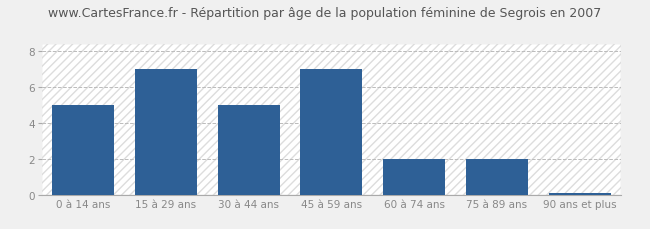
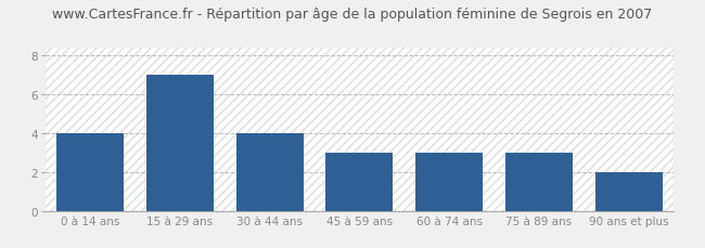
0 à 14 ans: 5.0 -> 4.0
30 à 44 ans: 5.0 -> 4.0
45 à 59 ans: 7.0 -> 3.0
60 à 74 ans: 2.0 -> 3.0
75 à 89 ans: 2.0 -> 3.0
90 ans et plus: 0.1 -> 2.0
